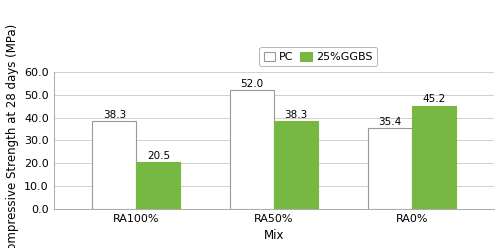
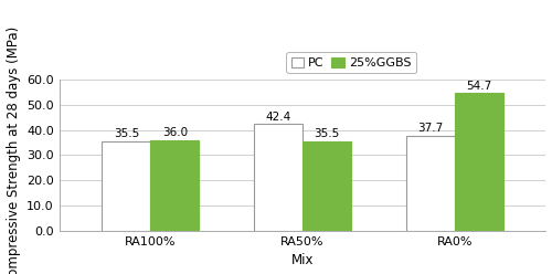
PC/RA100%: 38.3 -> 35.5
25%GGBS/RA100%: 20.5 -> 36.0
PC/RA50%: 52.0 -> 42.4
25%GGBS/RA50%: 38.3 -> 35.5
PC/RA0%: 35.4 -> 37.7
25%GGBS/RA0%: 45.2 -> 54.7
